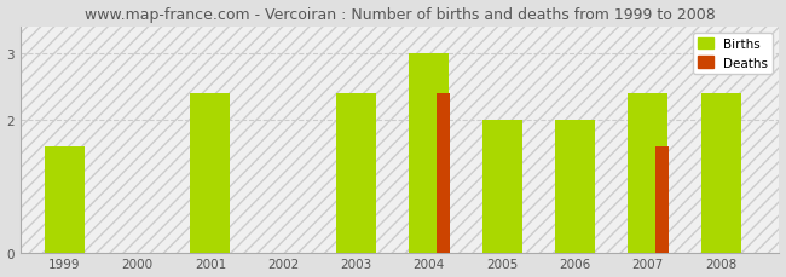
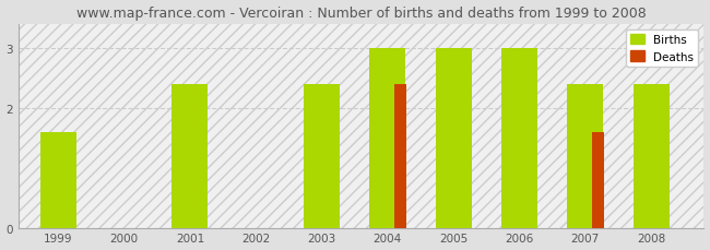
Births/2005: 2.0 -> 3.0
Births/2006: 2.0 -> 3.0
